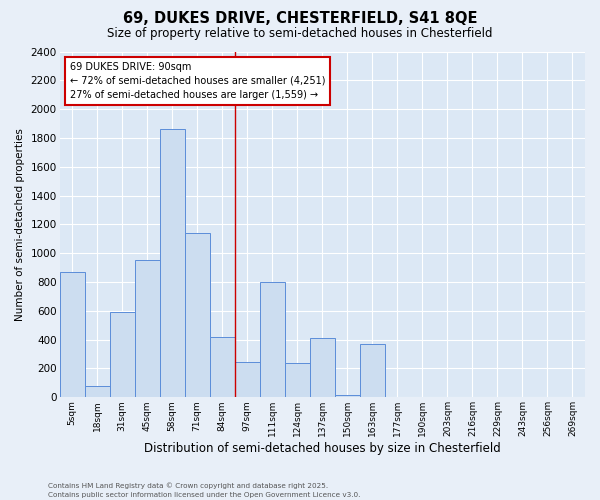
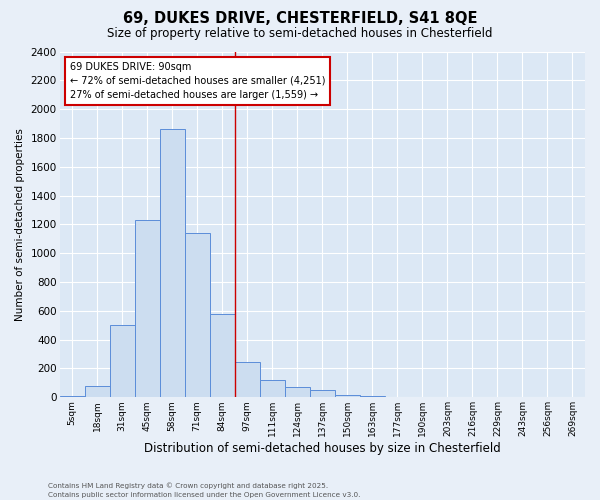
5sqm: 870 -> 10
31sqm: 590 -> 500
45sqm: 950 -> 1230
84sqm: 420 -> 580
111sqm: 800 -> 120
124sqm: 240 -> 70
137sqm: 410 -> 50
163sqm: 370 -> 10
